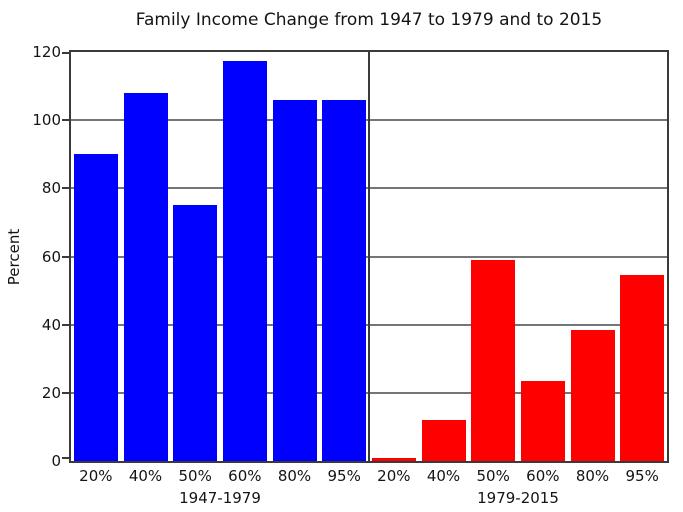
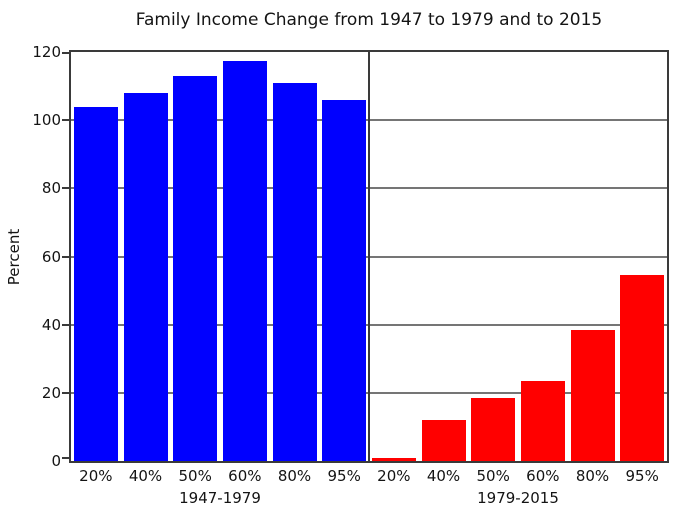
1947-1979/20%: 90 -> 104
1947-1979/50%: 75 -> 113
1979-2015/50%: 59 -> 18
1947-1979/80%: 106 -> 111
